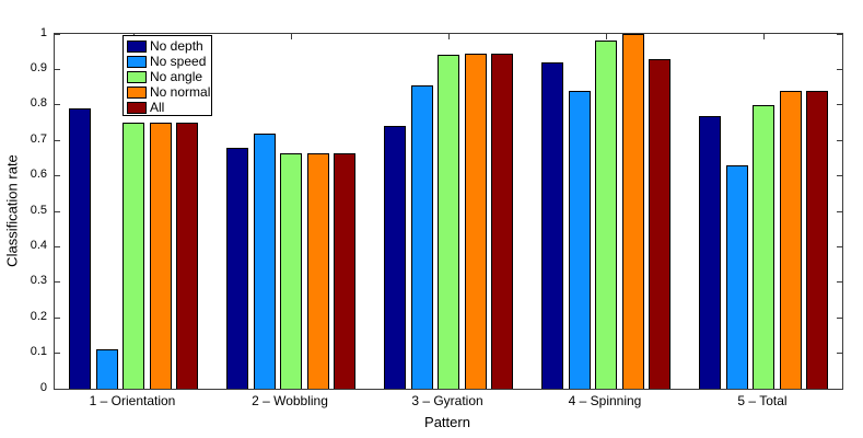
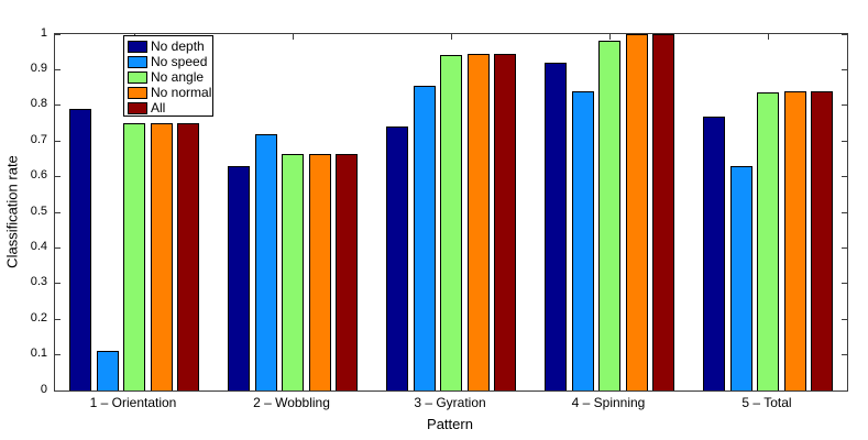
No depth/2 – Wobbling: 0.68 -> 0.63
All/4 – Spinning: 0.93 -> 1.00
No angle/5 – Total: 0.80 -> 0.83
